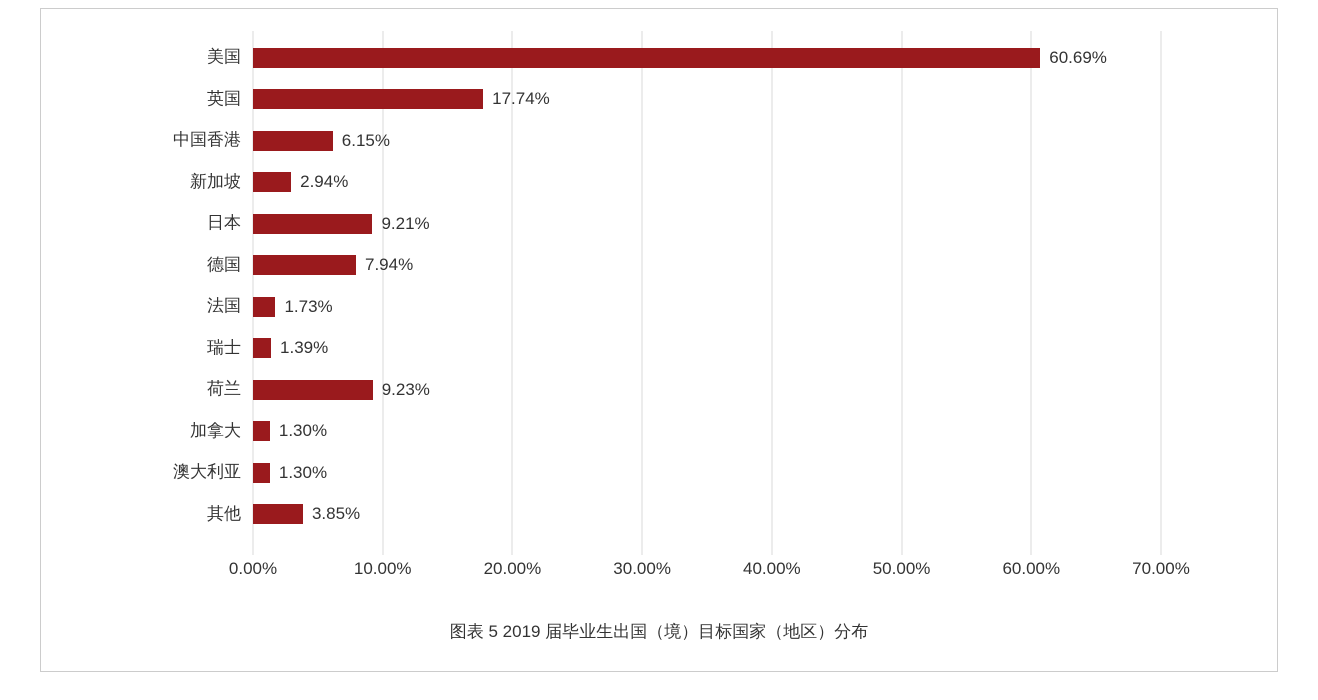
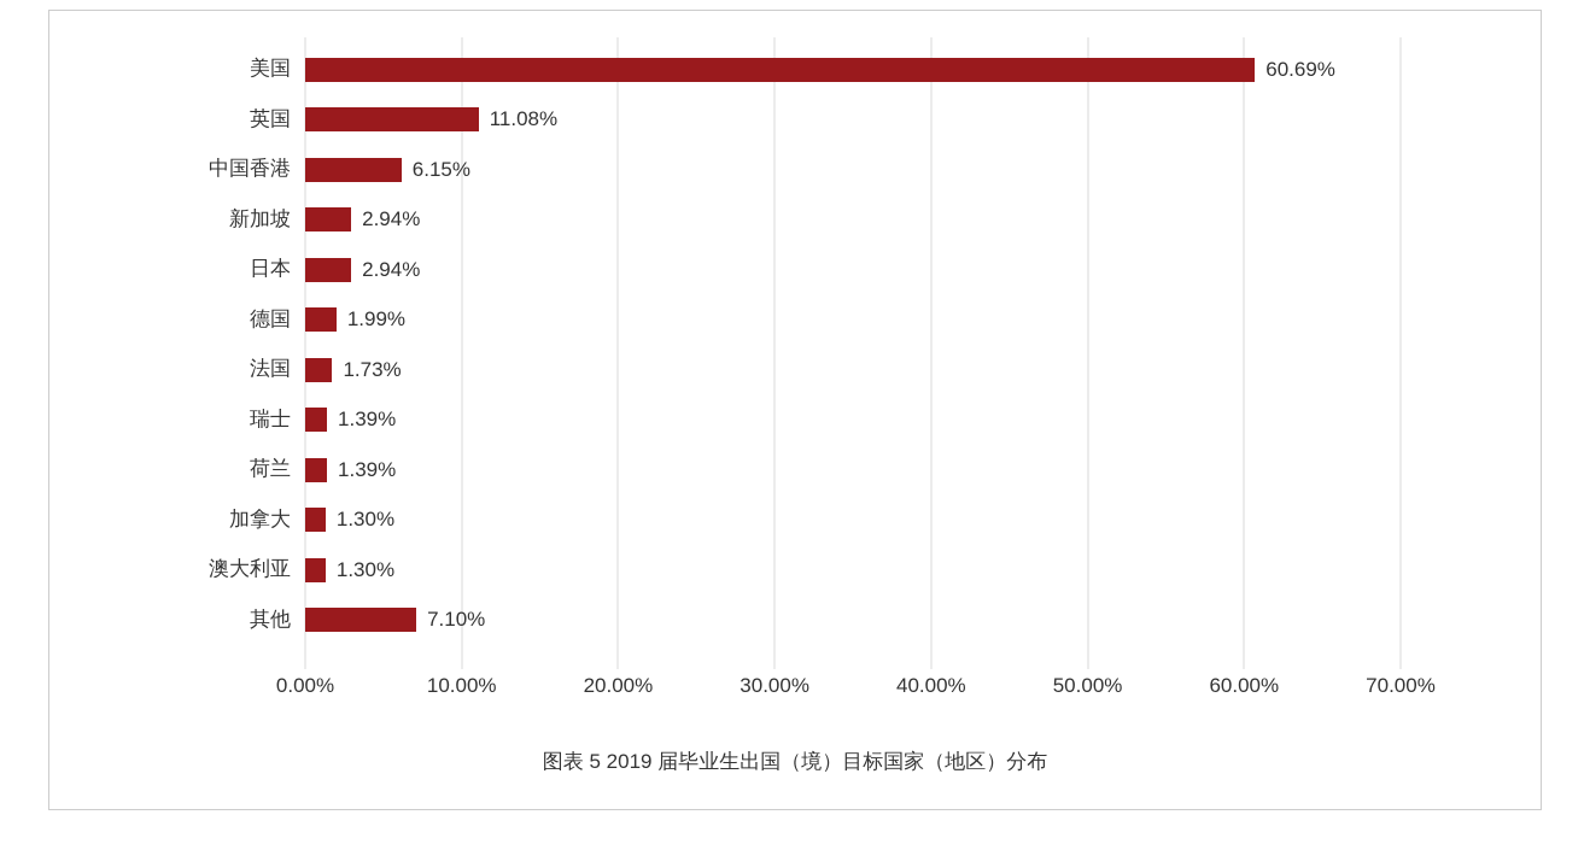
英国: 17.74% -> 11.08%
日本: 9.21% -> 2.94%
德国: 7.94% -> 1.99%
荷兰: 9.23% -> 1.39%
其他: 3.85% -> 7.10%
